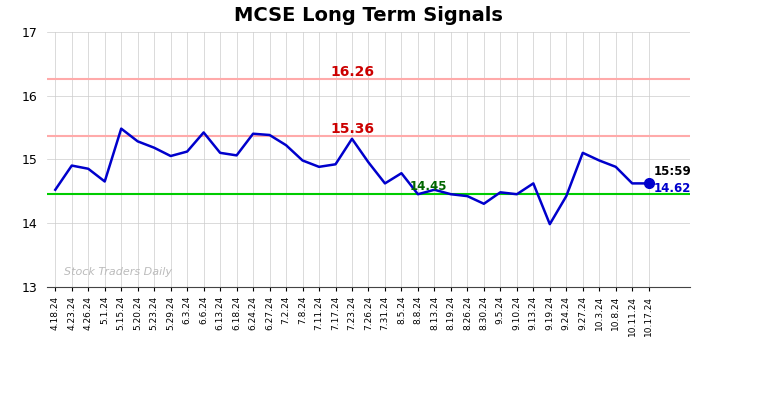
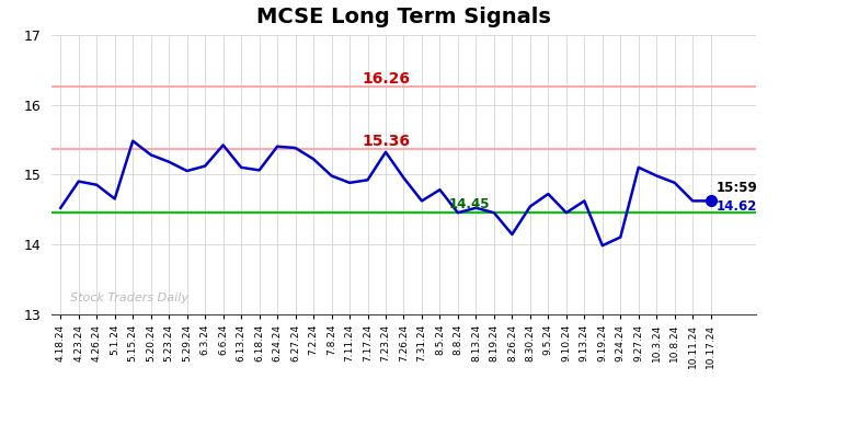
8.26.24: 14.42 -> 14.14
8.30.24: 14.30 -> 14.54
9.5.24: 14.48 -> 14.72
9.24.24: 14.42 -> 14.10
